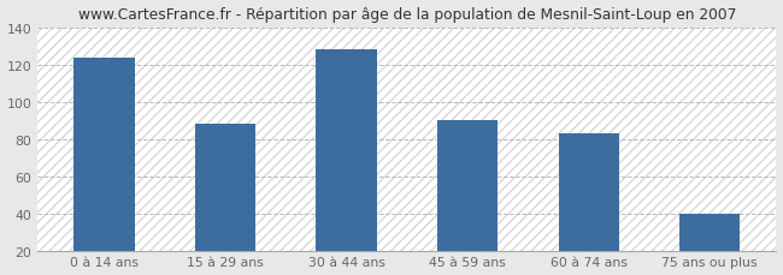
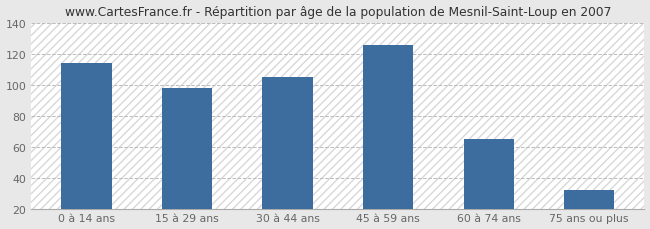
0 à 14 ans: 124 -> 114
15 à 29 ans: 88 -> 98
30 à 44 ans: 128 -> 105
45 à 59 ans: 90 -> 126
60 à 74 ans: 83 -> 65
75 ans ou plus: 40 -> 32
